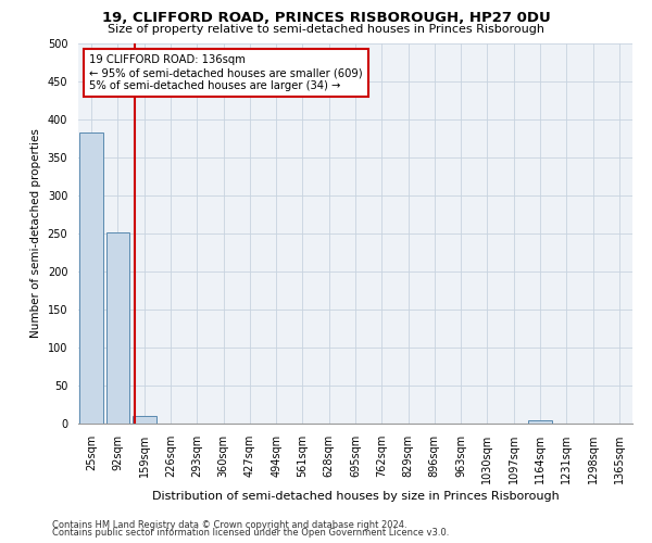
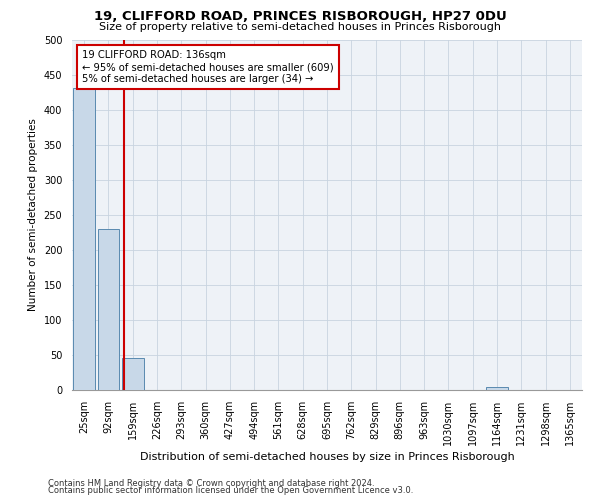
25sqm: 383 -> 432
92sqm: 252 -> 230
159sqm: 10 -> 46
